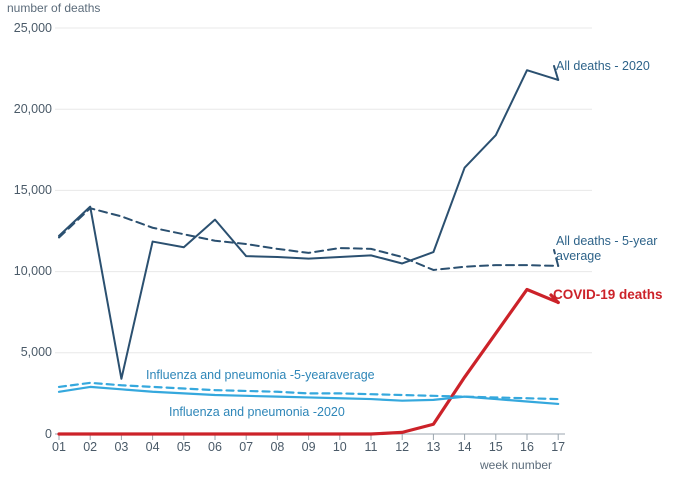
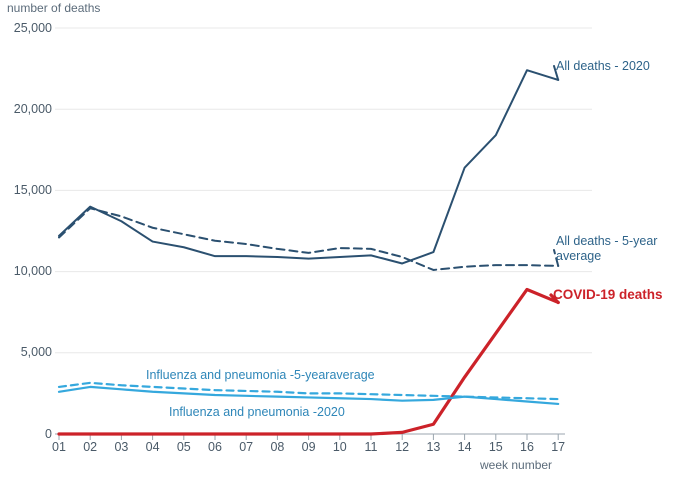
All deaths - 2020/03: 3400 -> 13100
All deaths - 2020/06: 13200 -> 11000
